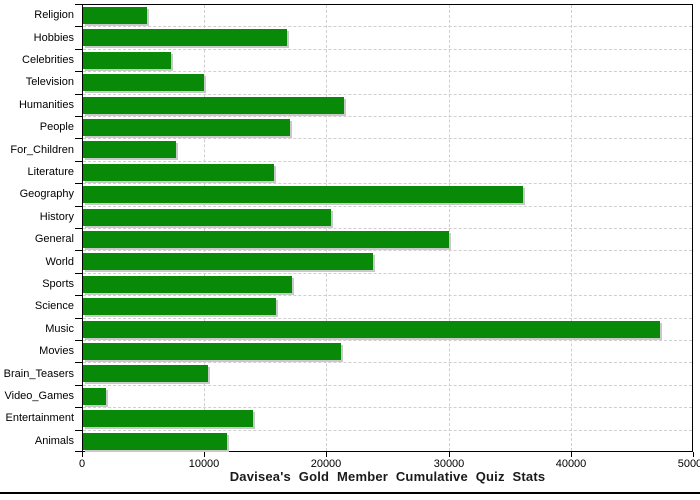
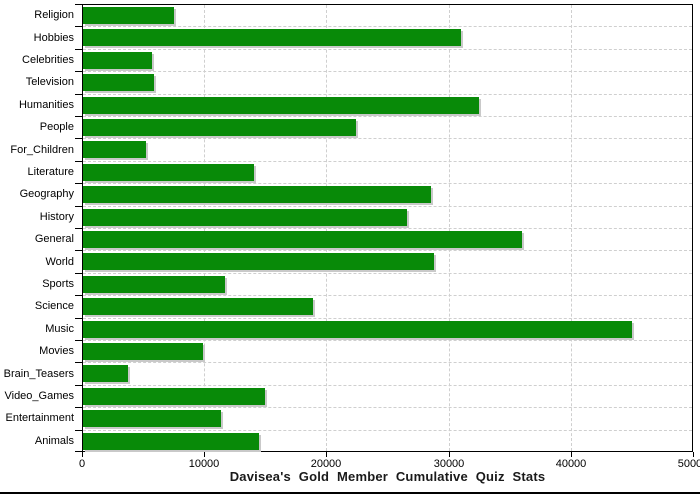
Religion: 5300 -> 7500
Hobbies: 16800 -> 31000
Celebrities: 7300 -> 5700
Television: 10000 -> 5900
Humanities: 21400 -> 32500
People: 17000 -> 22400
For_Children: 7700 -> 5200
Literature: 15700 -> 14100
Geography: 36100 -> 28600
History: 20400 -> 26600
General: 30000 -> 36000
World: 23800 -> 28800
Sports: 17200 -> 11700
Science: 15900 -> 18900
Music: 47300 -> 45000
Movies: 21200 -> 9900
Brain_Teasers: 10300 -> 3800
Video_Games: 2000 -> 15000
Entertainment: 14000 -> 11400
Animals: 11900 -> 14500
